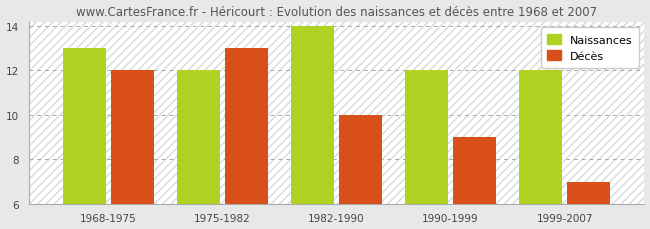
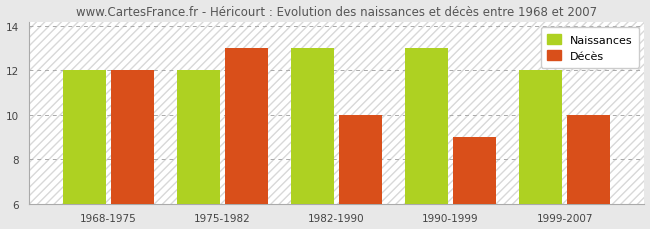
Naissances/1968-1975: 13 -> 12
Naissances/1982-1990: 14 -> 13
Naissances/1990-1999: 12 -> 13
Décès/1999-2007: 7 -> 10
